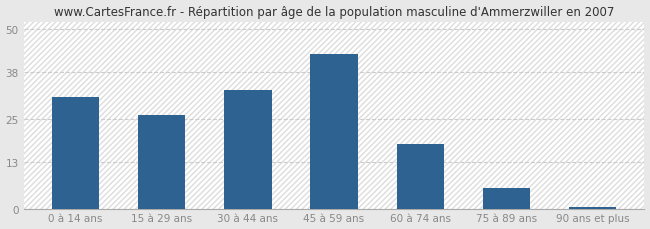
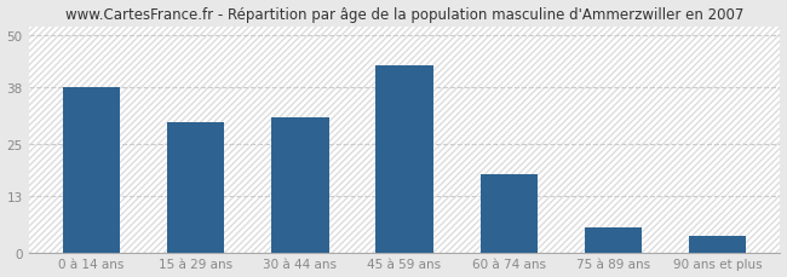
0 à 14 ans: 31.0 -> 38.0
15 à 29 ans: 26.0 -> 30.0
30 à 44 ans: 33.0 -> 31.0
90 ans et plus: 0.5 -> 4.0
